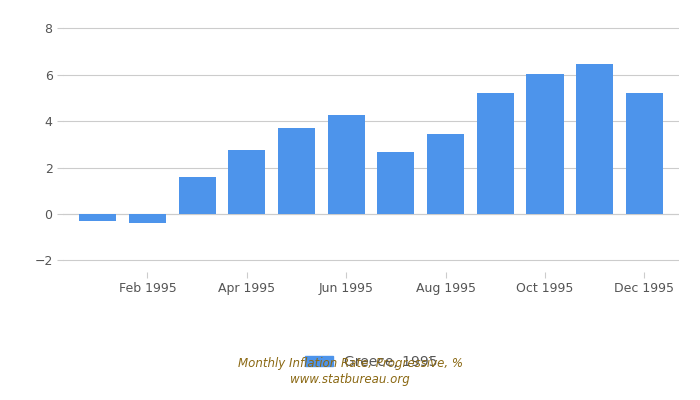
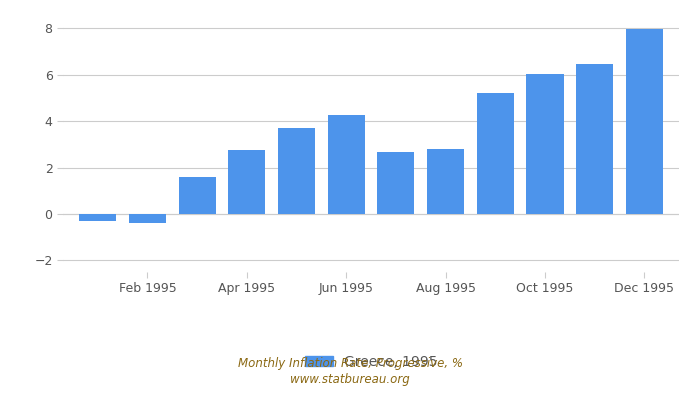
Aug 1995: 3.45 -> 2.80
Dec 1995: 5.20 -> 7.95
